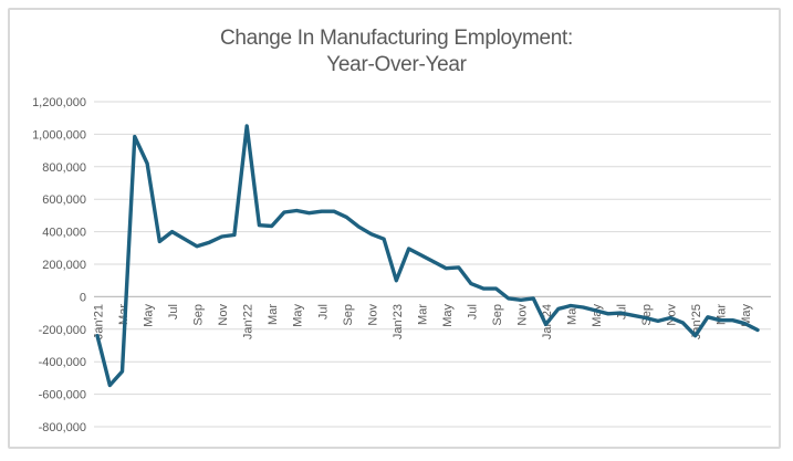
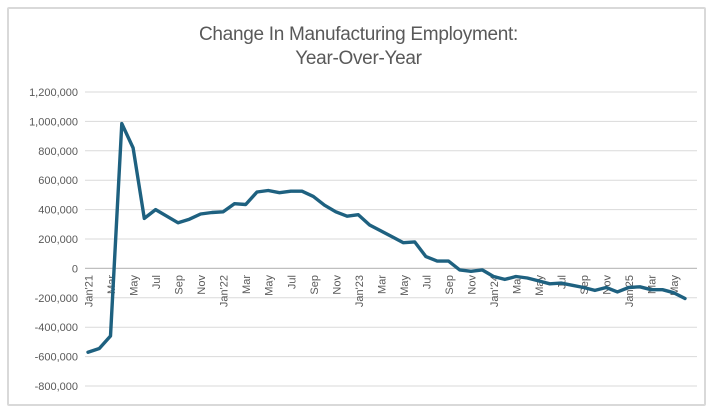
Jan'21: -240000 -> -570000
Jan'22: 1050000 -> 380000
Jan'23: 100000 -> 360000
Jan'24: -170000 -> -60000
Jan'25: -240000 -> -130000
